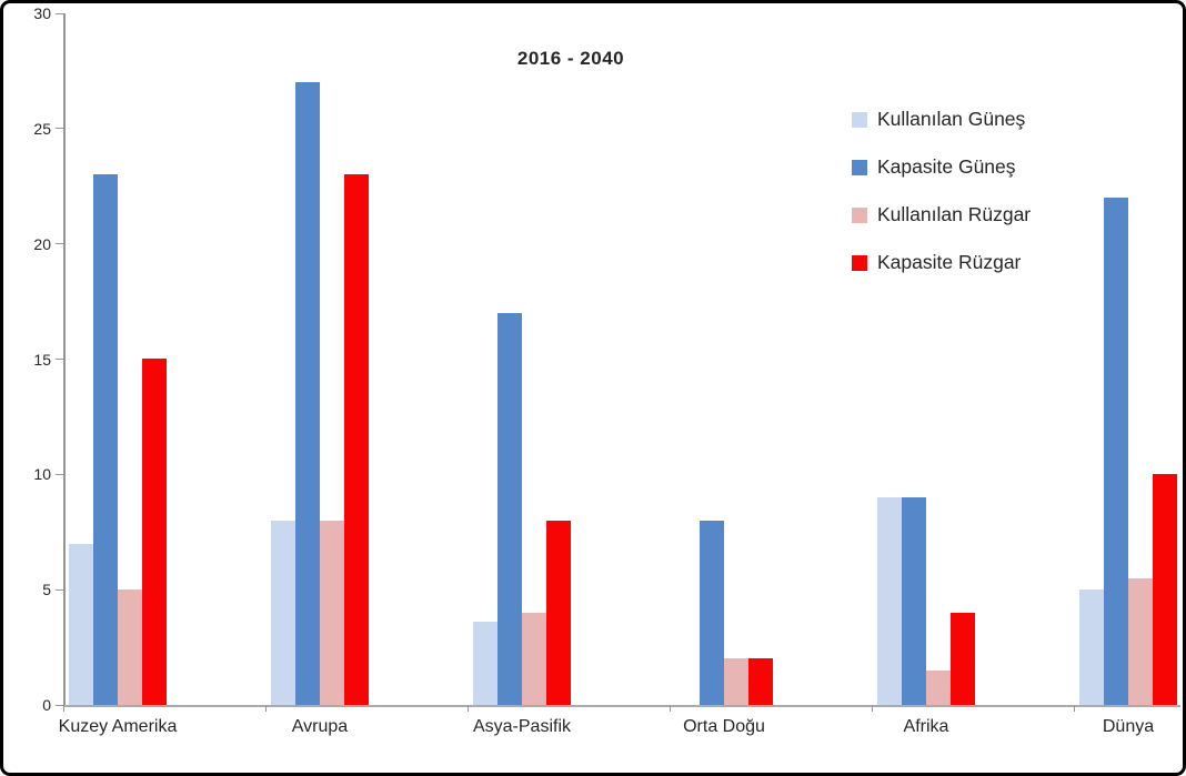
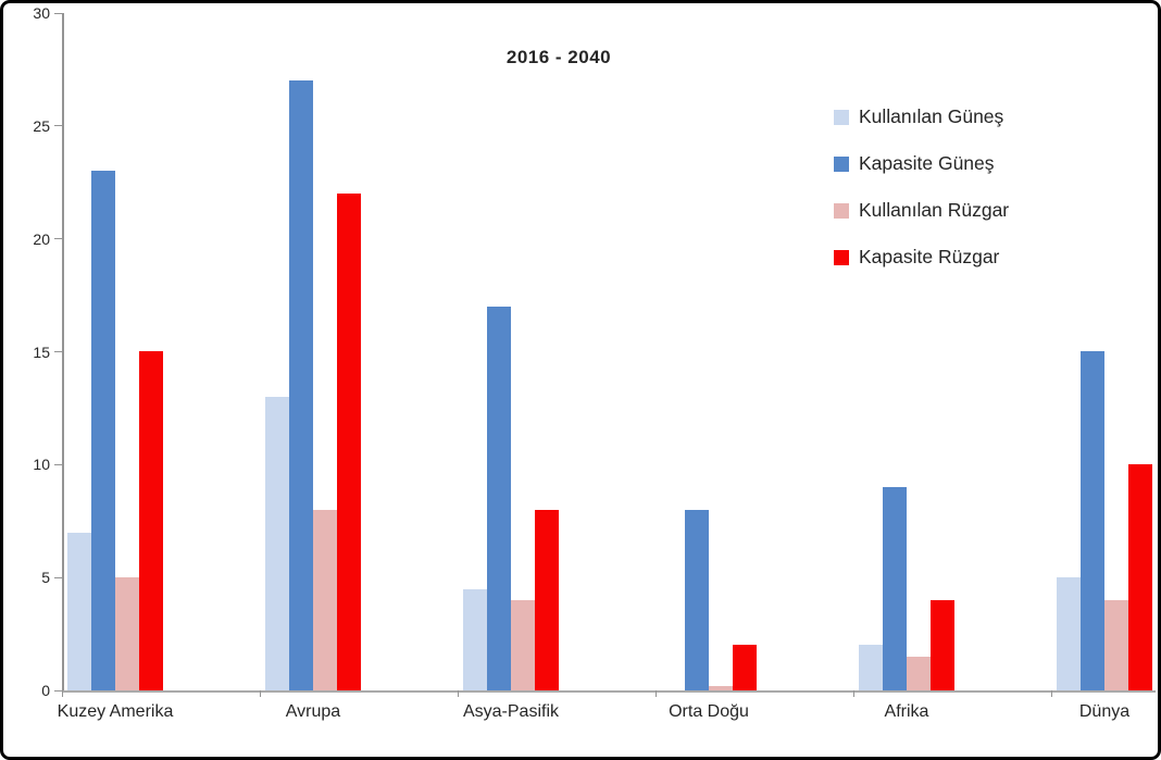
Kullanılan Güneş/Avrupa: 8.0 -> 13.0
Kapasite Rüzgar/Avrupa: 23 -> 22
Kullanılan Güneş/Asya-Pasifik: 3.6 -> 4.5
Kullanılan Rüzgar/Orta Doğu: 2.0 -> 0.2
Kullanılan Güneş/Afrika: 9.0 -> 2.0
Kapasite Güneş/Dünya: 22 -> 15
Kullanılan Rüzgar/Dünya: 5.5 -> 4.0
